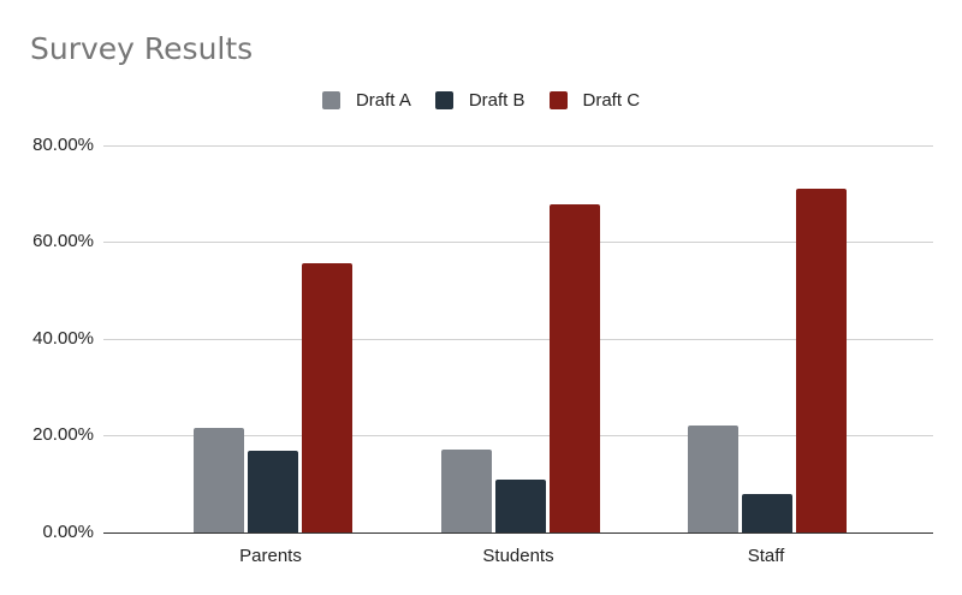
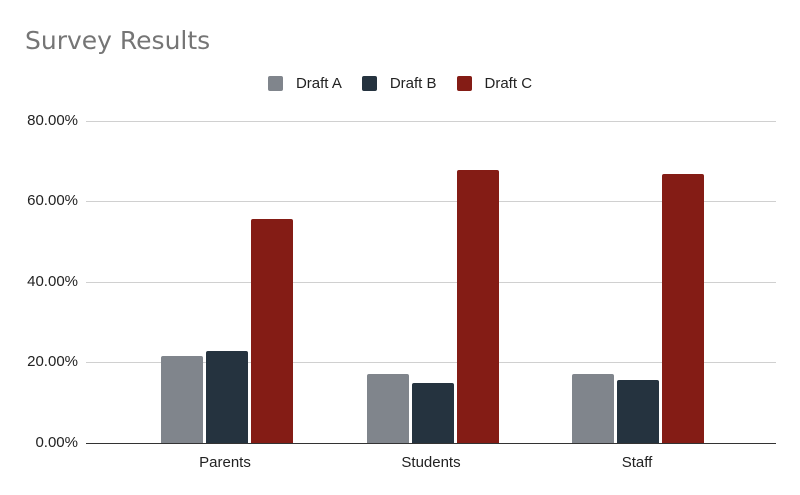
Draft B/Parents: 17% -> 23%
Draft B/Students: 11% -> 15%
Draft A/Staff: 22% -> 17%
Draft B/Staff: 8% -> 16%
Draft C/Staff: 71% -> 67%
